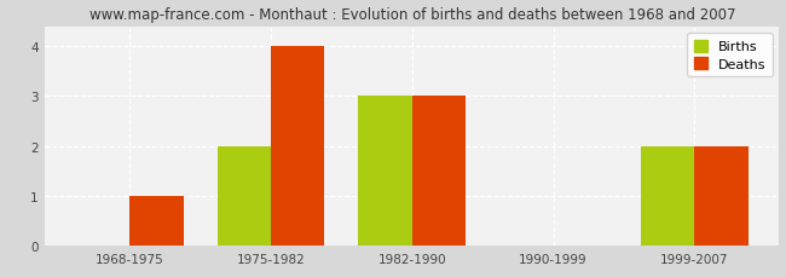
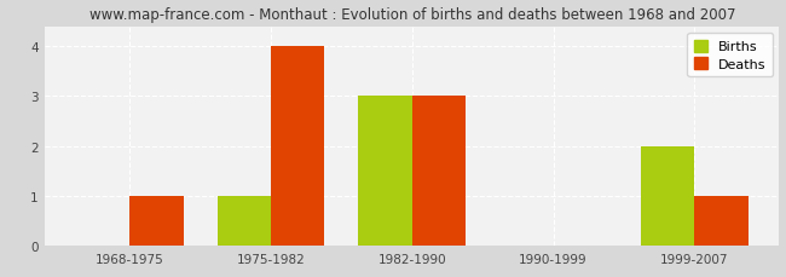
Births/1975-1982: 2 -> 1
Deaths/1999-2007: 2 -> 1
